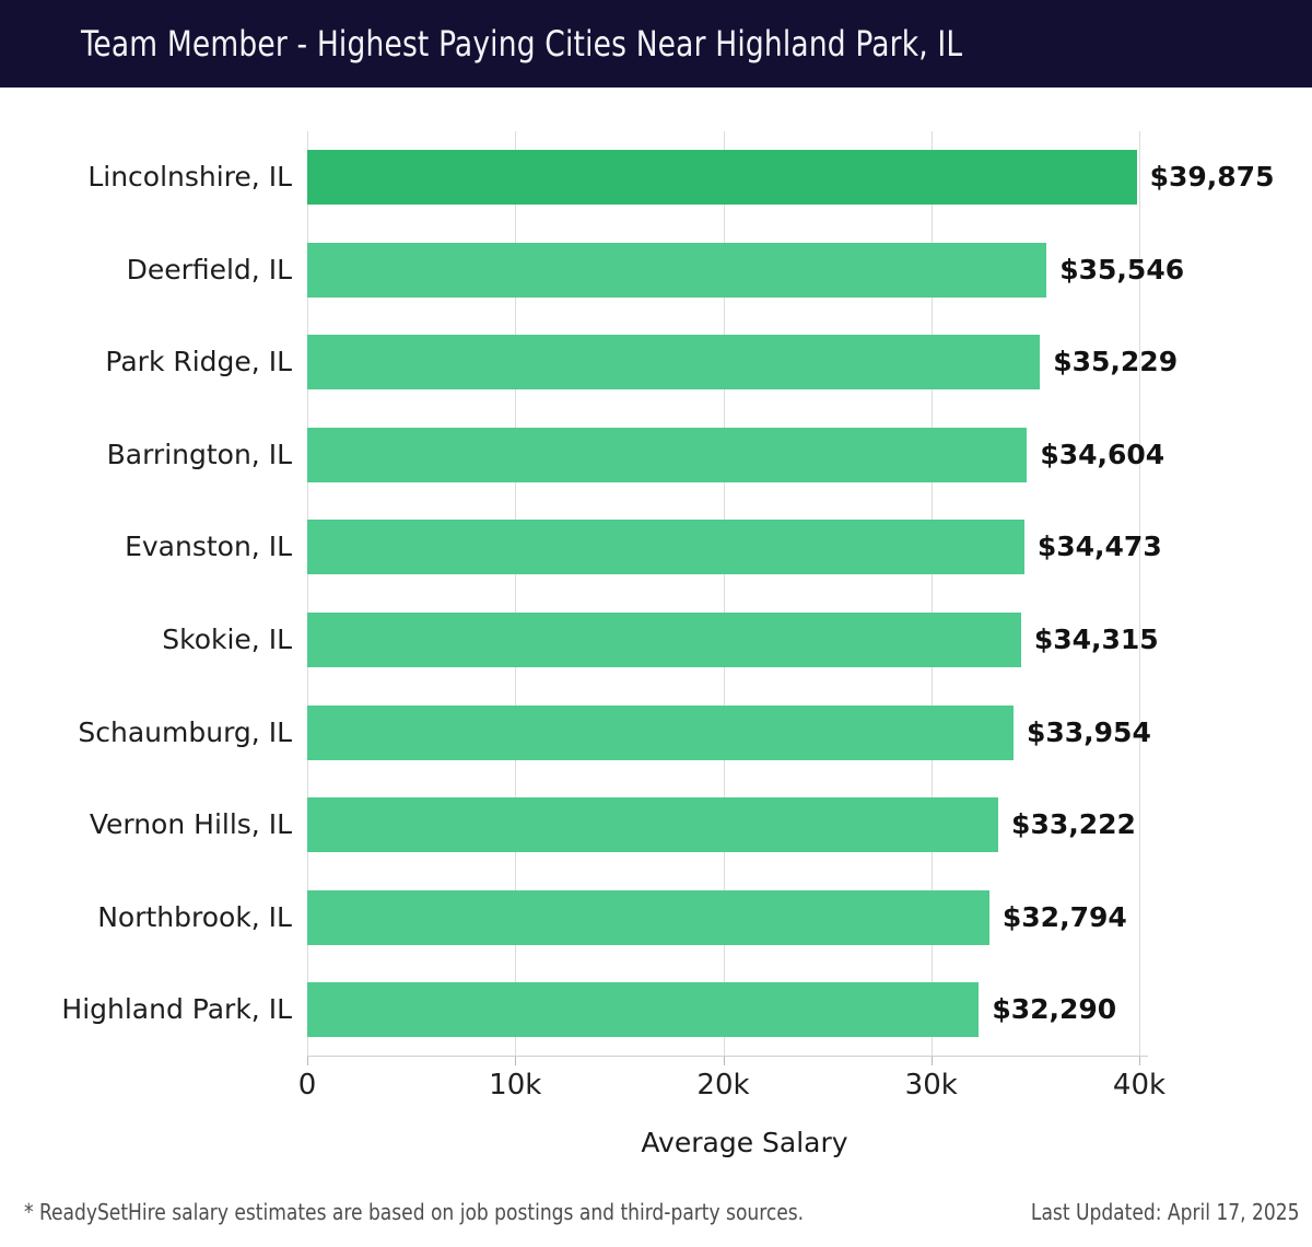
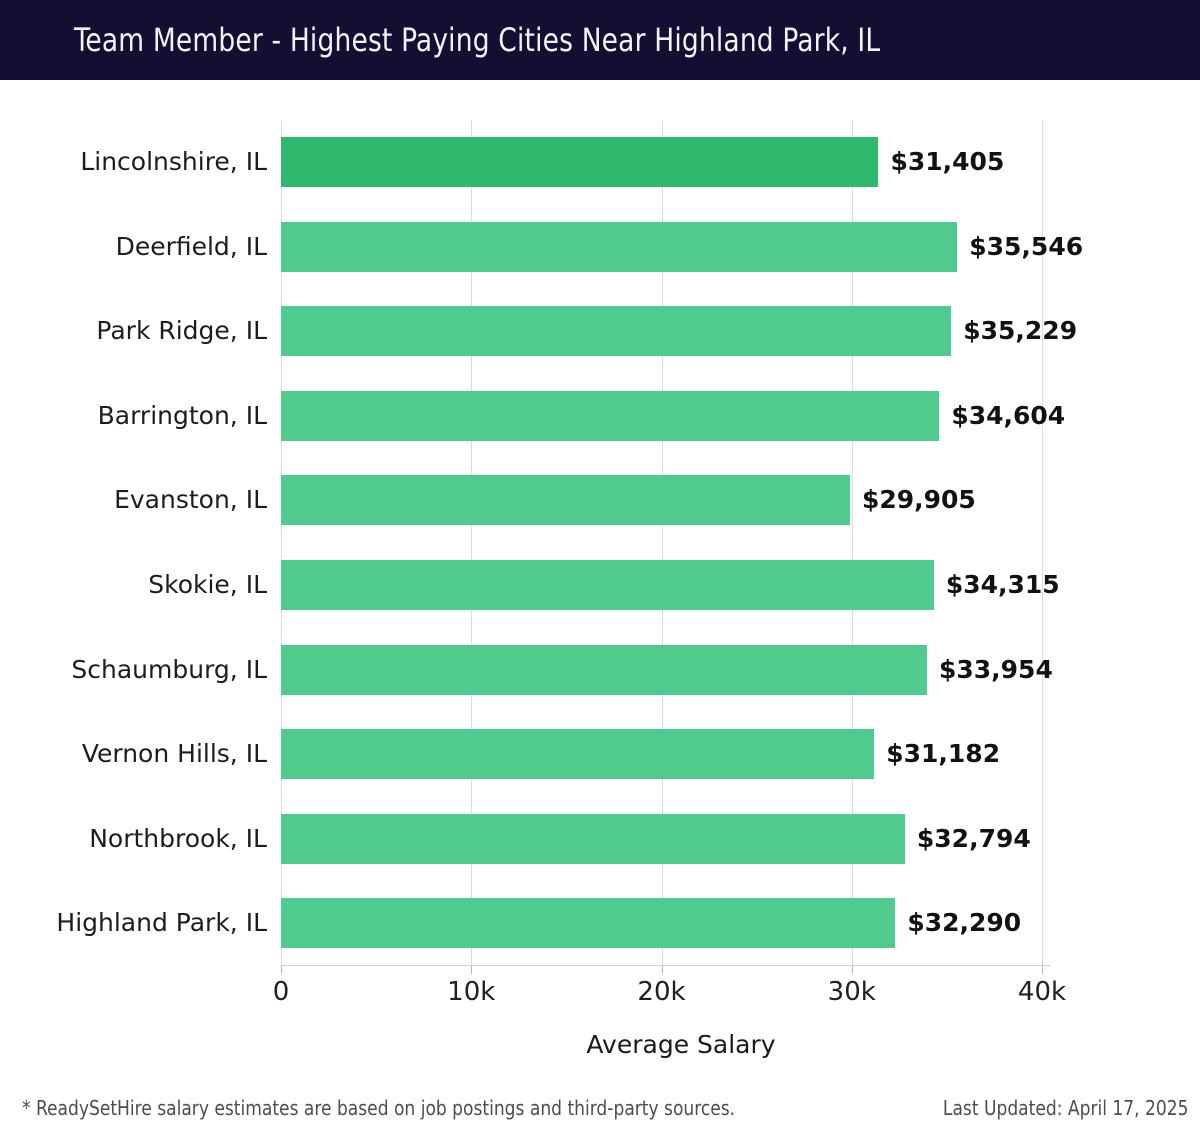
Lincolnshire, IL: $39,875 -> $31,405
Evanston, IL: $34,473 -> $29,905
Vernon Hills, IL: $33,222 -> $31,182
